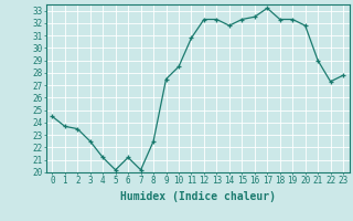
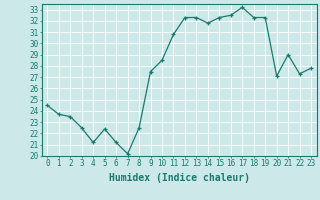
5: 20.2 -> 22.4
20: 31.8 -> 27.1
